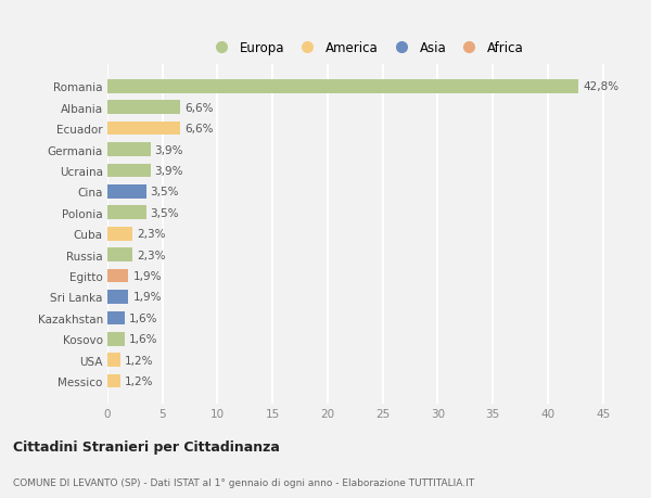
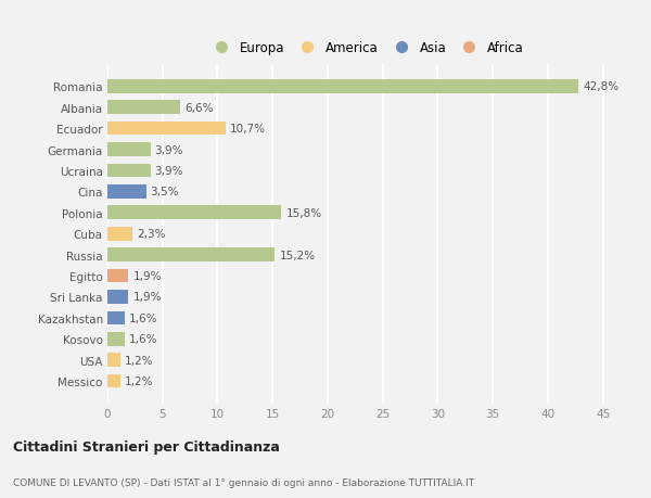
Ecuador: 6,6% -> 10,7%
Polonia: 3,5% -> 15,8%
Russia: 2,3% -> 15,2%
